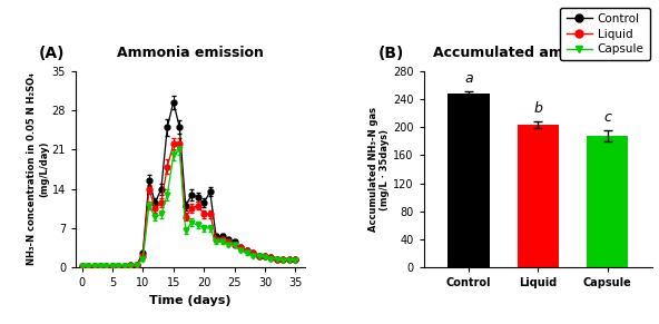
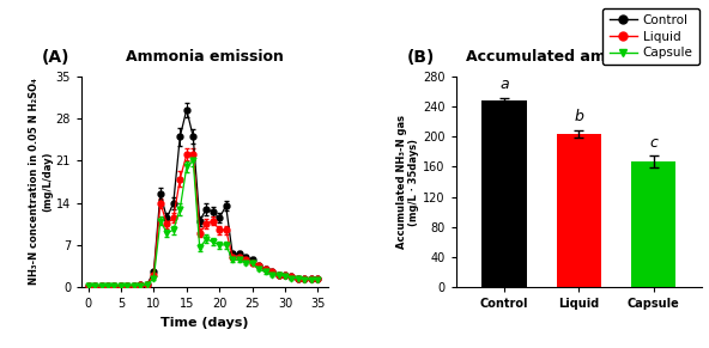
Capsule: 188 -> 167
